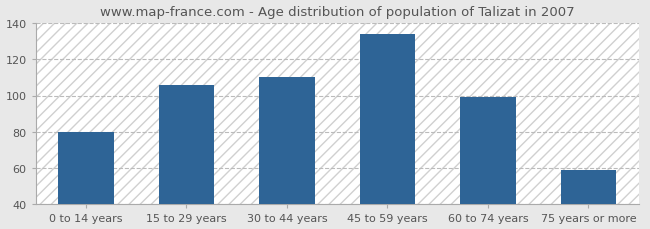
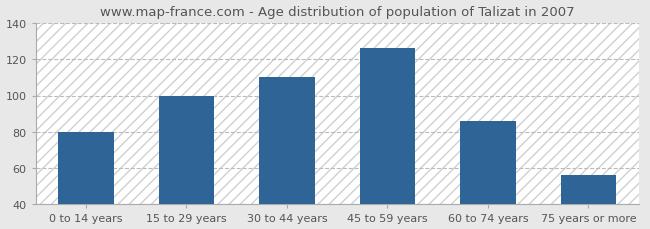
15 to 29 years: 106 -> 100
45 to 59 years: 134 -> 126
60 to 74 years: 99 -> 86
75 years or more: 59 -> 56
